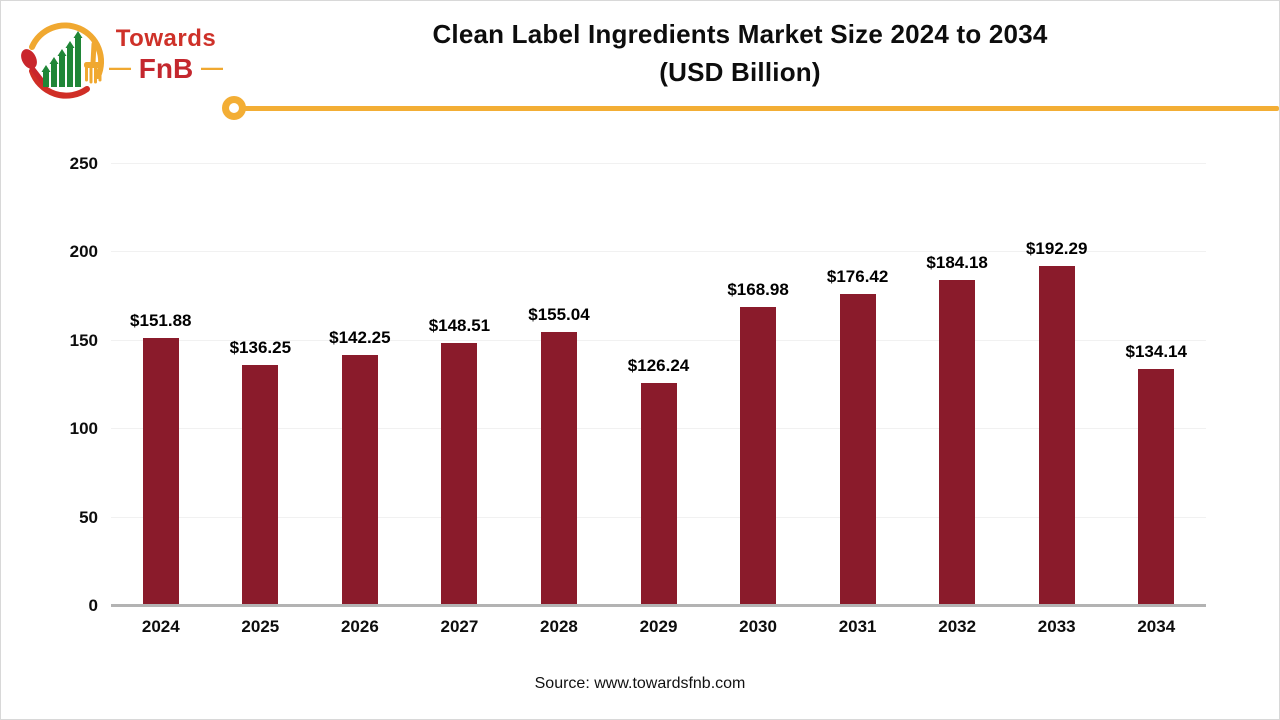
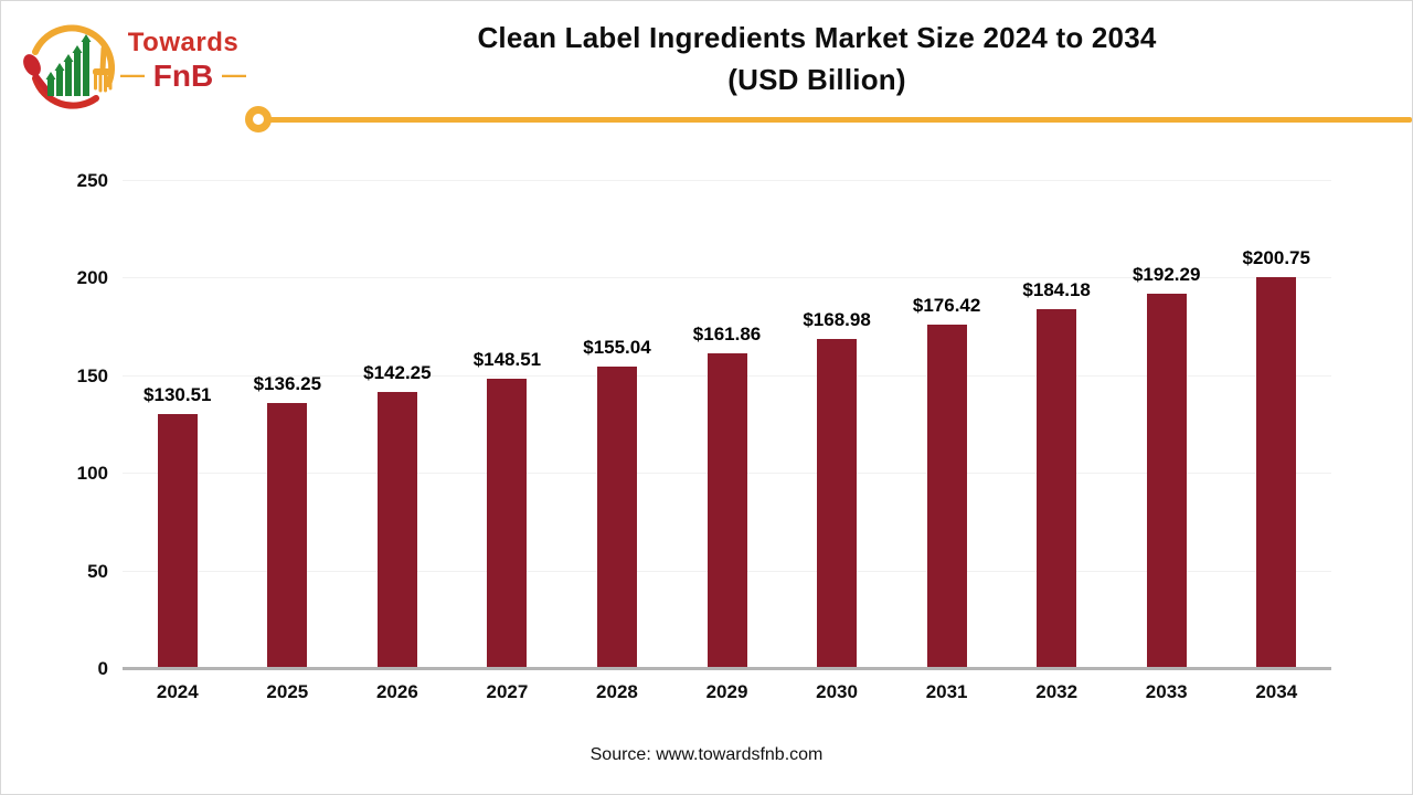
2024: $151.88 -> $130.51
2029: $126.24 -> $161.86
2034: $134.14 -> $200.75
